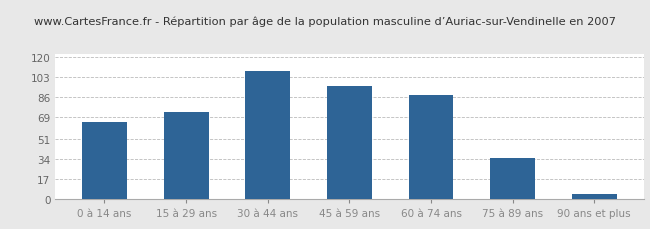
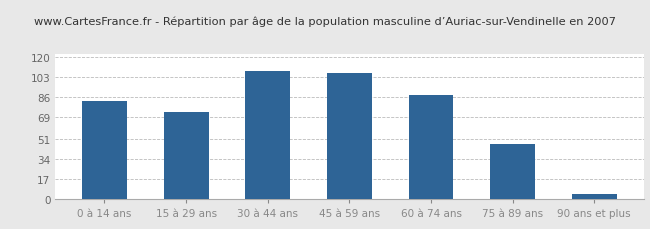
0 à 14 ans: 65 -> 83
45 à 59 ans: 95 -> 106
75 à 89 ans: 35 -> 46
